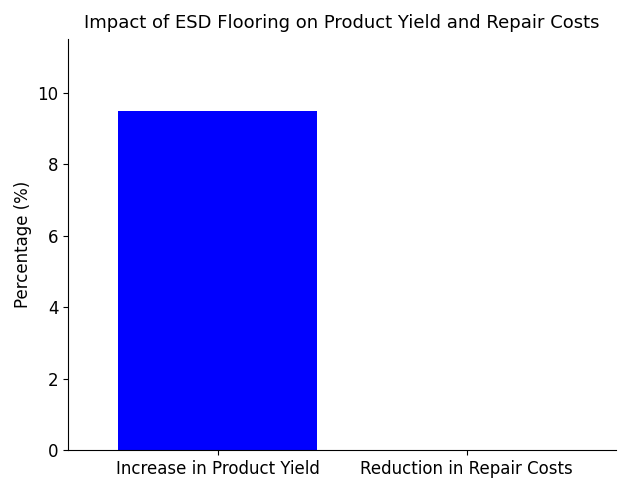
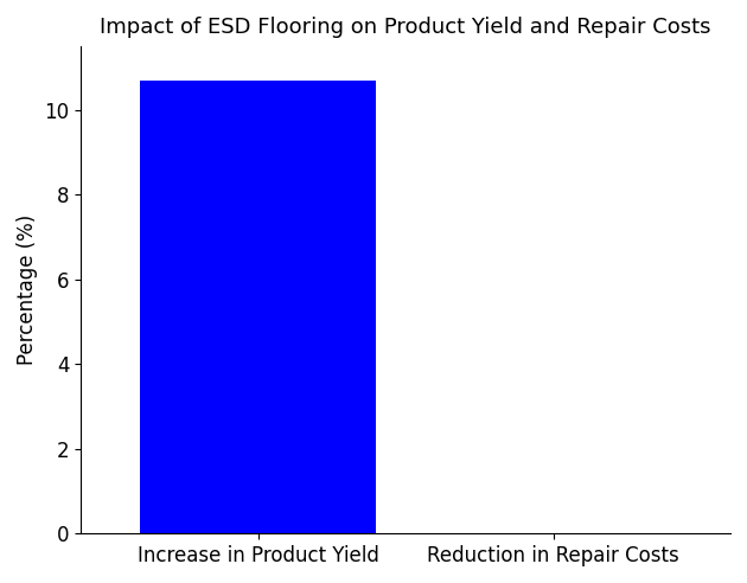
Increase in Product Yield: 9.5 -> 10.7
